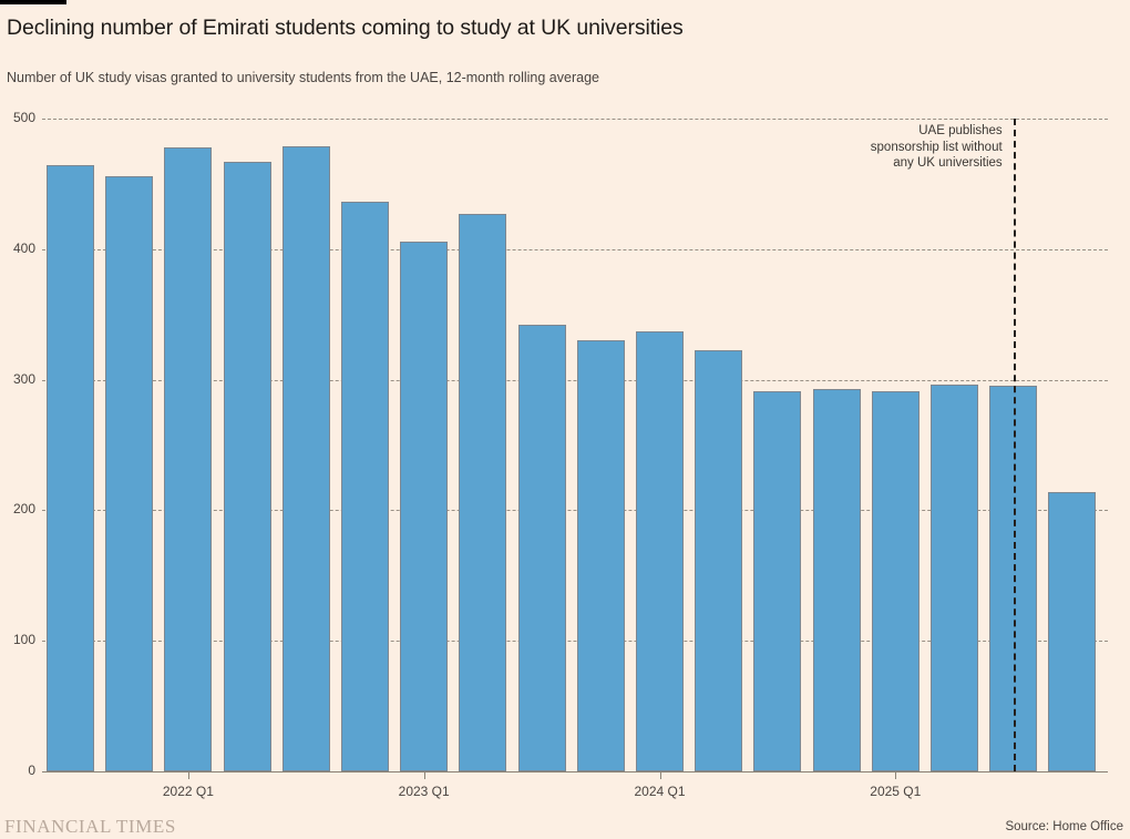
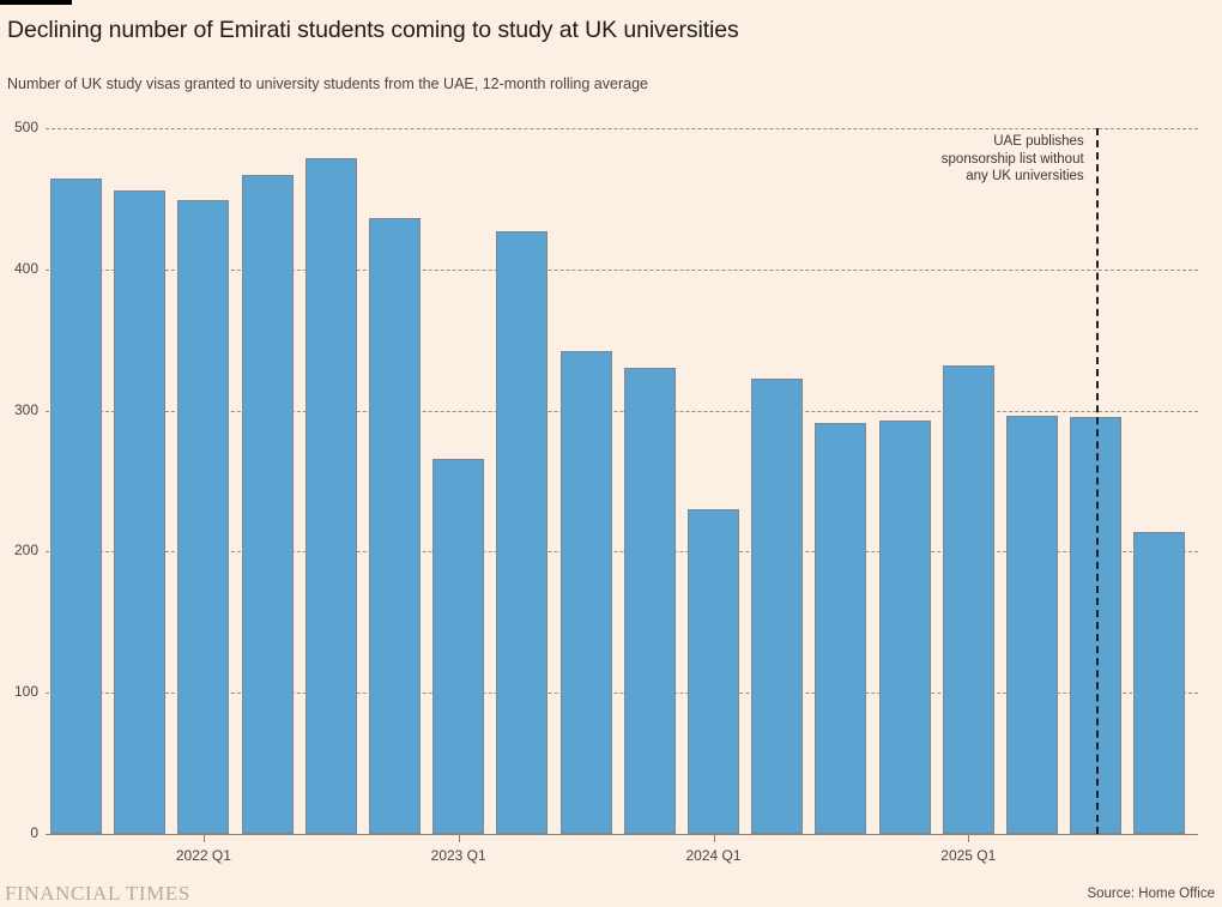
2022 Q1: 478 -> 449
2023 Q1: 406 -> 266
2024 Q1: 337 -> 230
2025 Q1: 291 -> 332
